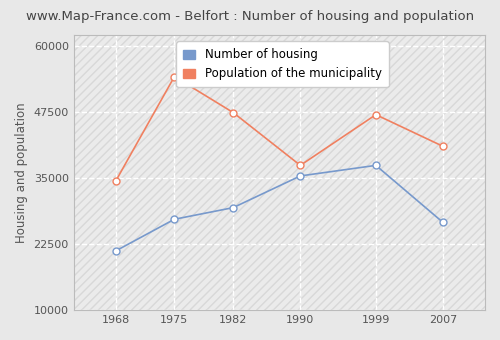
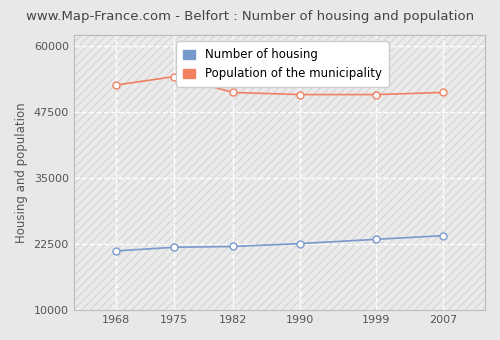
Population of the municipality/1968: 34400 -> 52600
Number of housing/1975: 27200 -> 21900
Number of housing/1982: 29400 -> 22000
Population of the municipality/1982: 47400 -> 51200
Number of housing/1990: 35400 -> 22600
Population of the municipality/1990: 37400 -> 50800
Number of housing/1999: 37400 -> 23400
Population of the municipality/1999: 47000 -> 50800
Number of housing/2007: 26600 -> 24100
Population of the municipality/2007: 41000 -> 51200
